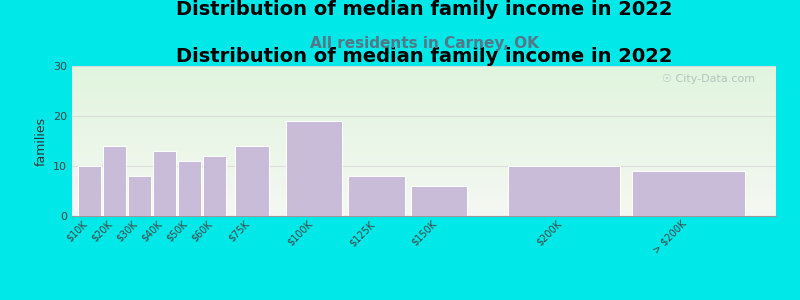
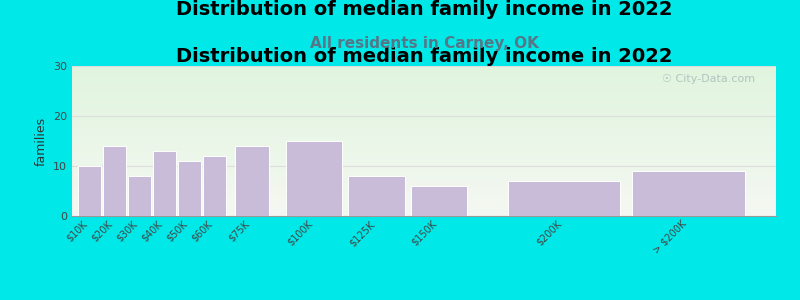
$100K: 19 -> 15
$200K: 10 -> 7
